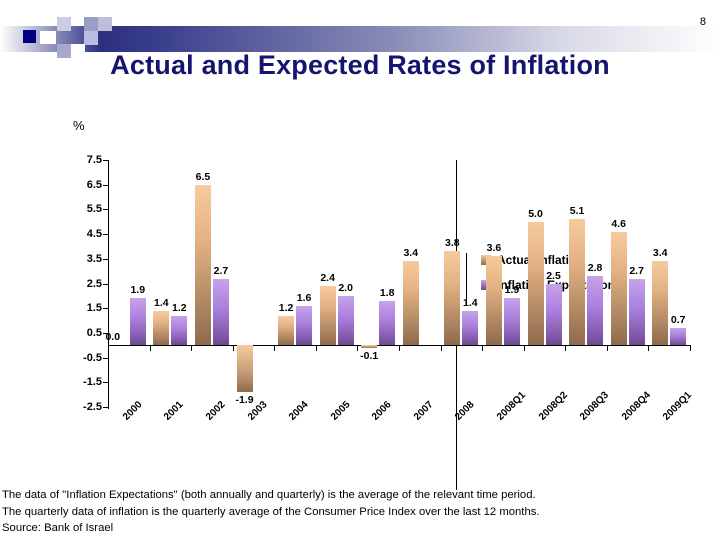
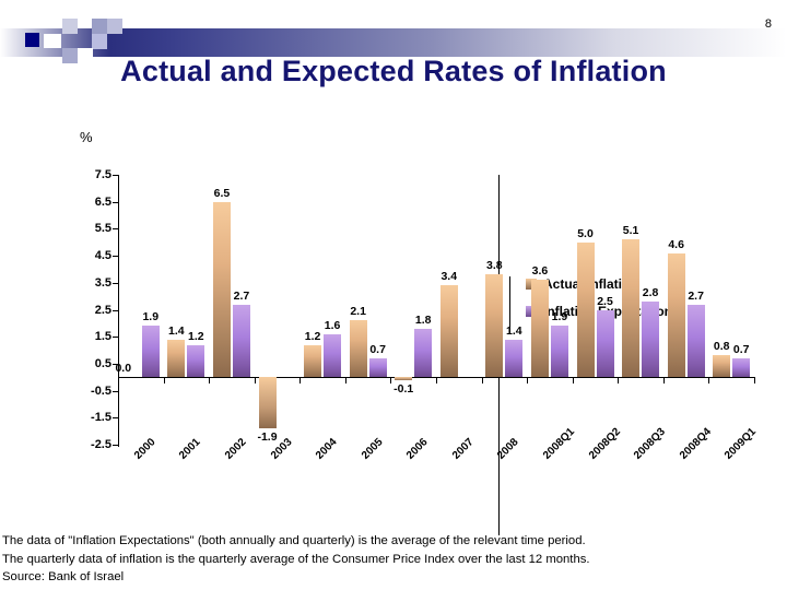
Actual Inflation/2005: 2.4 -> 2.1
Inflation Expectations/2005: 2.0 -> 0.7
Actual Inflation/2009Q1: 3.4 -> 0.8
